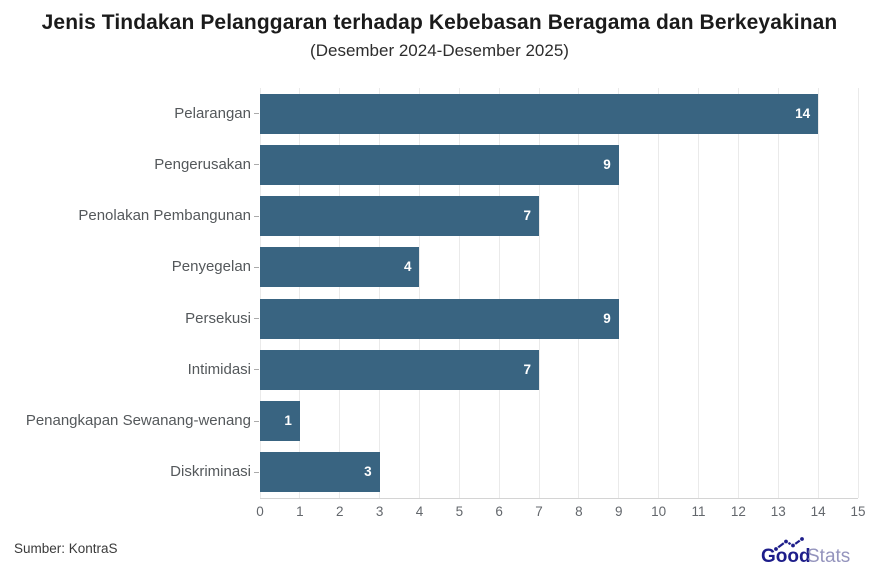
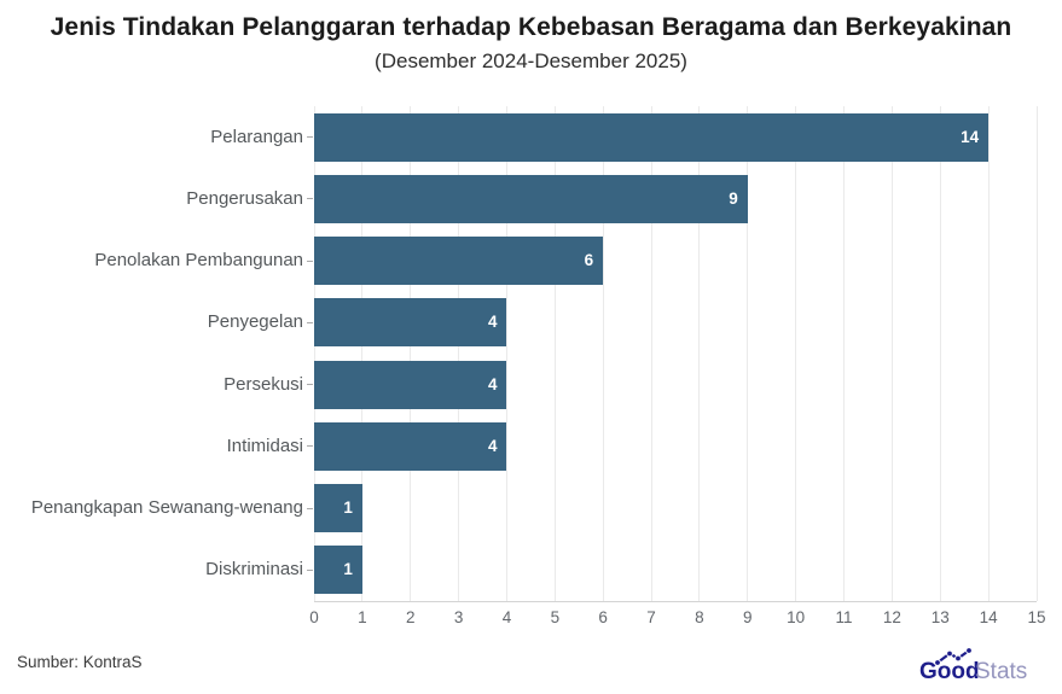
Penolakan Pembangunan: 7 -> 6
Persekusi: 9 -> 4
Intimidasi: 7 -> 4
Diskriminasi: 3 -> 1
